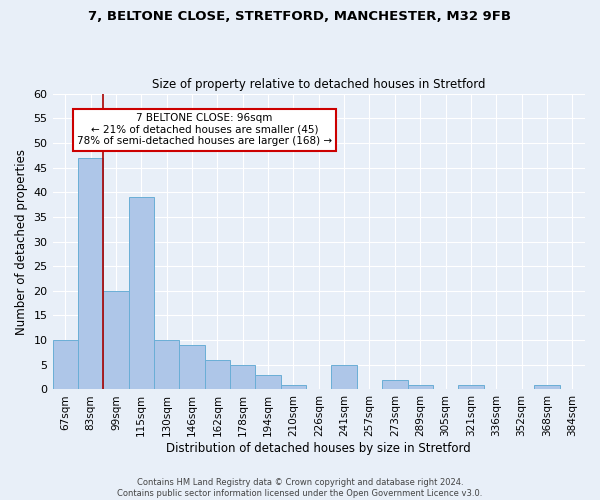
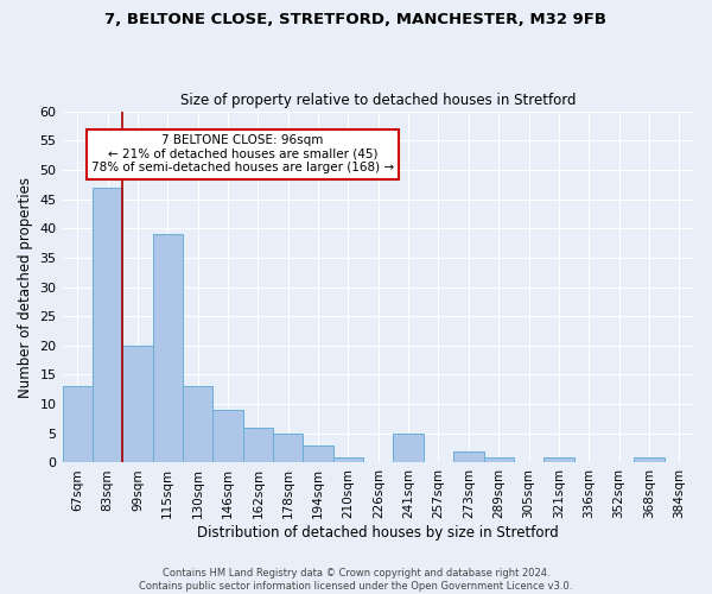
67sqm: 10 -> 13
130sqm: 10 -> 13
